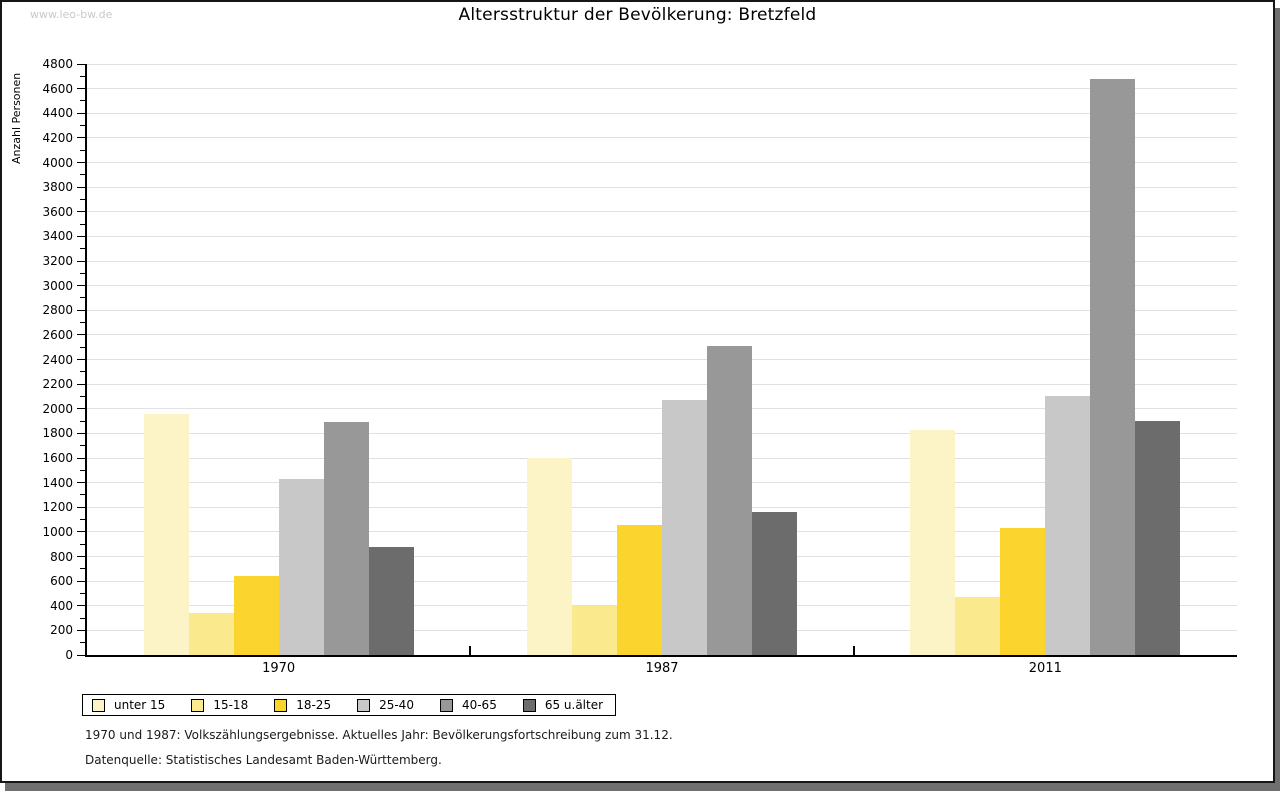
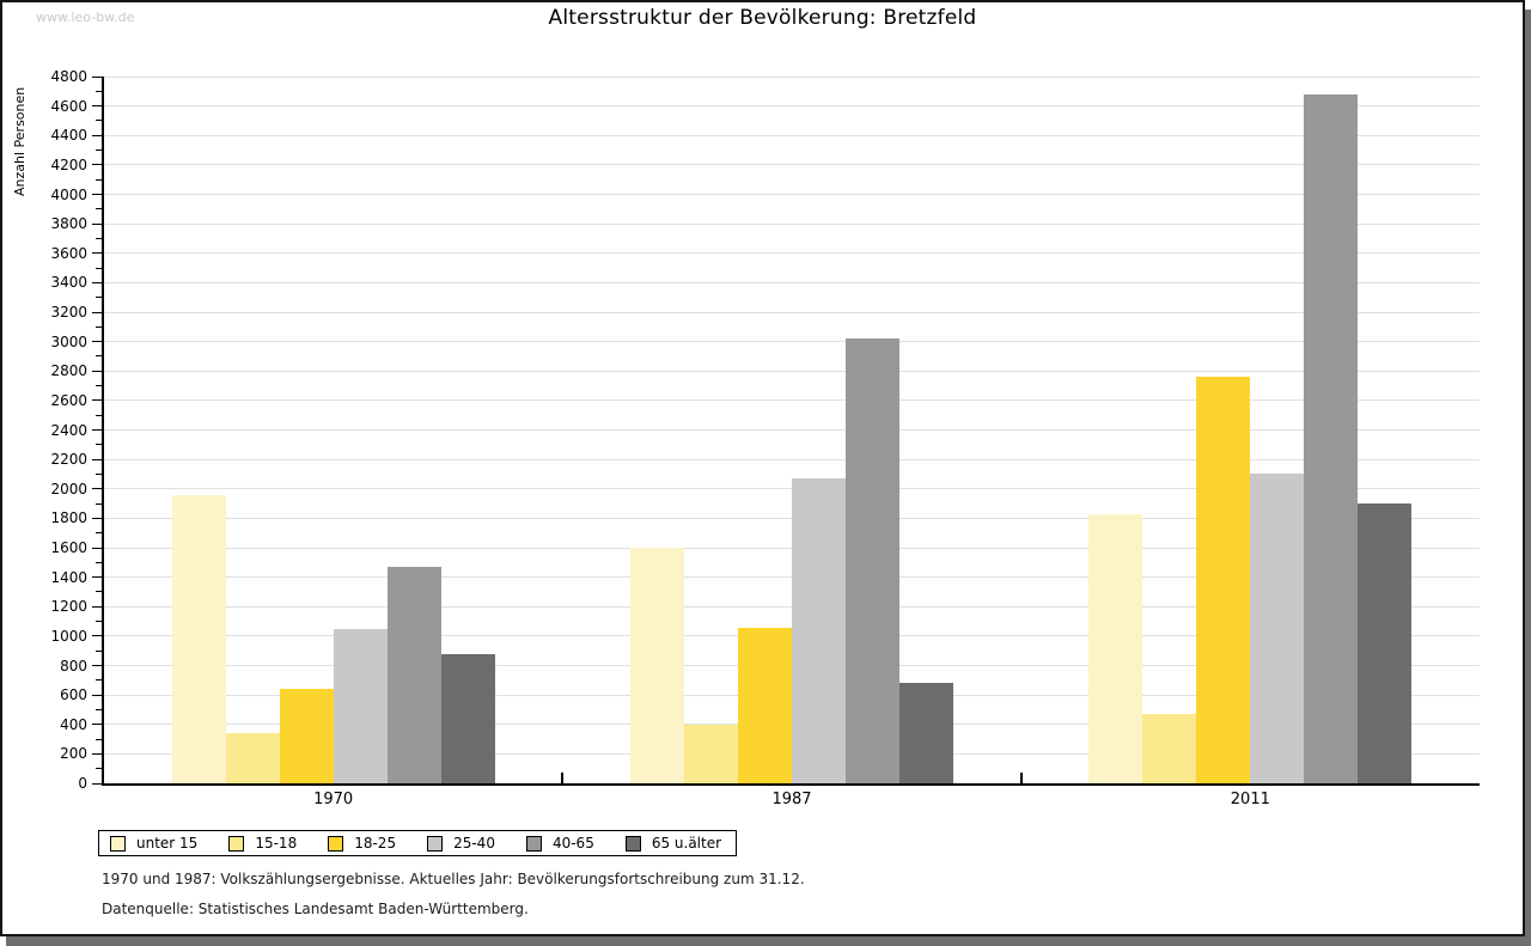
25-40/1970: 1430 -> 1050
40-65/1970: 1890 -> 1470
40-65/1987: 2510 -> 3020
65 u.älter/1987: 1160 -> 680
18-25/2011: 1030 -> 2760
